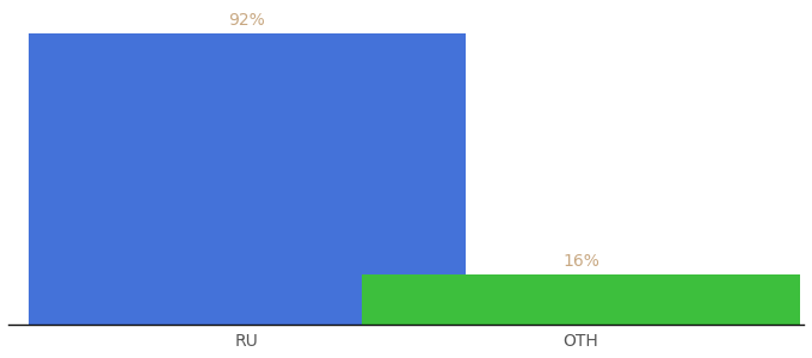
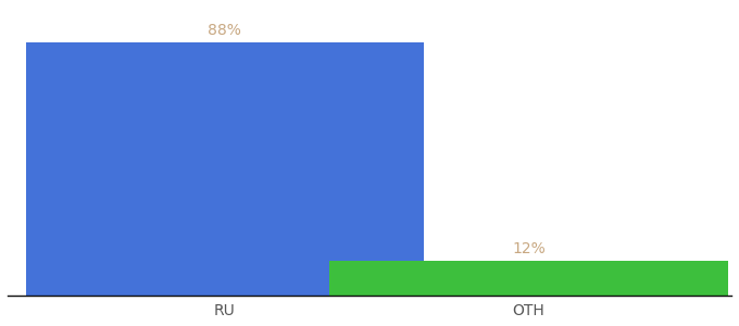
RU: 92% -> 88%
OTH: 16% -> 12%
